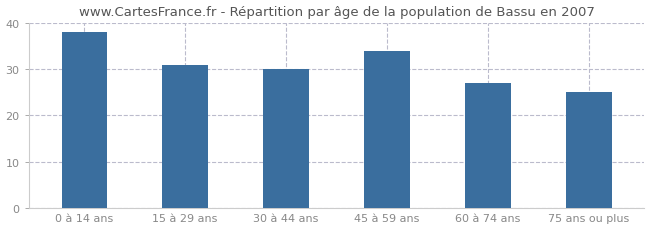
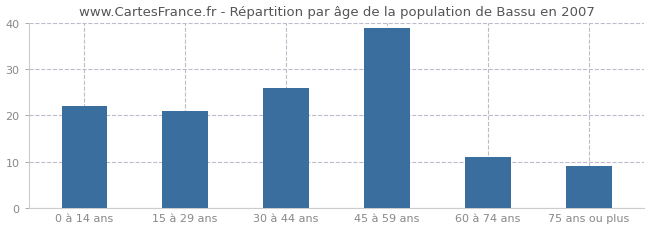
0 à 14 ans: 38 -> 22
15 à 29 ans: 31 -> 21
30 à 44 ans: 30 -> 26
45 à 59 ans: 34 -> 39
60 à 74 ans: 27 -> 11
75 ans ou plus: 25 -> 9
